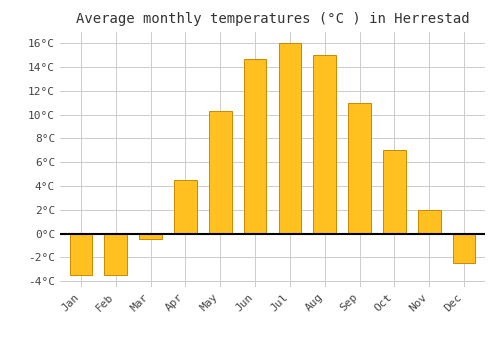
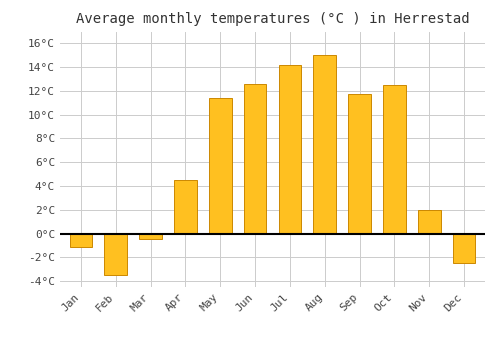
Jan: -3.5°C -> -1.1°C
May: 10.3°C -> 11.4°C
Jun: 14.7°C -> 12.6°C
Jul: 16.0°C -> 14.2°C
Sep: 11.0°C -> 11.7°C
Oct: 7.0°C -> 12.5°C
